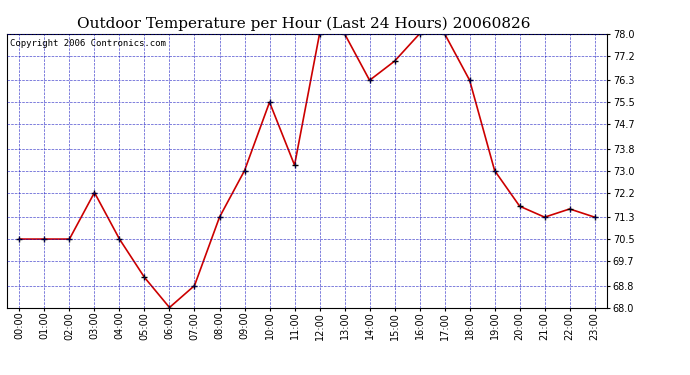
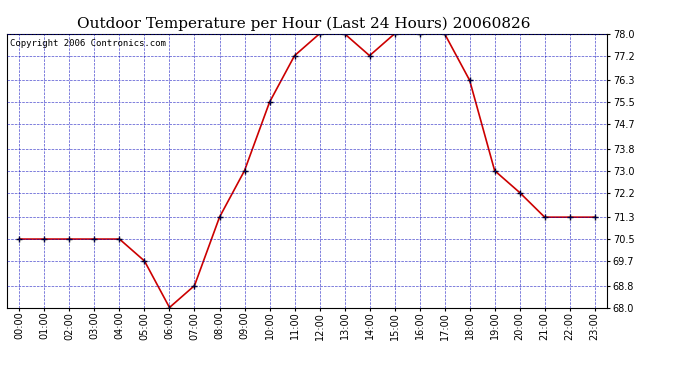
03:00: 72.2 -> 70.5
05:00: 69.1 -> 69.7
11:00: 73.2 -> 77.2
14:00: 76.3 -> 77.2
15:00: 77.0 -> 78.0
20:00: 71.7 -> 72.2
22:00: 71.6 -> 71.3
